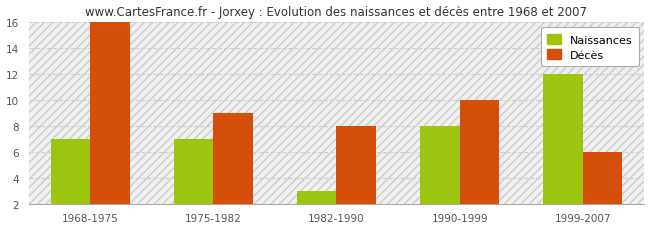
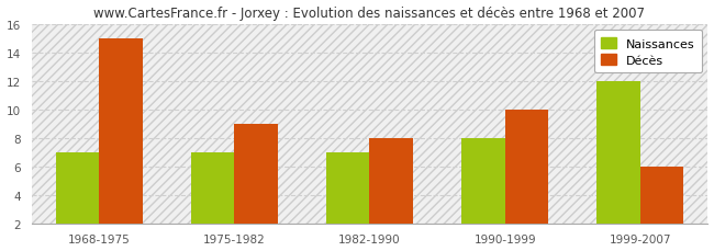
Décès/1968-1975: 16 -> 15
Naissances/1982-1990: 3 -> 7
